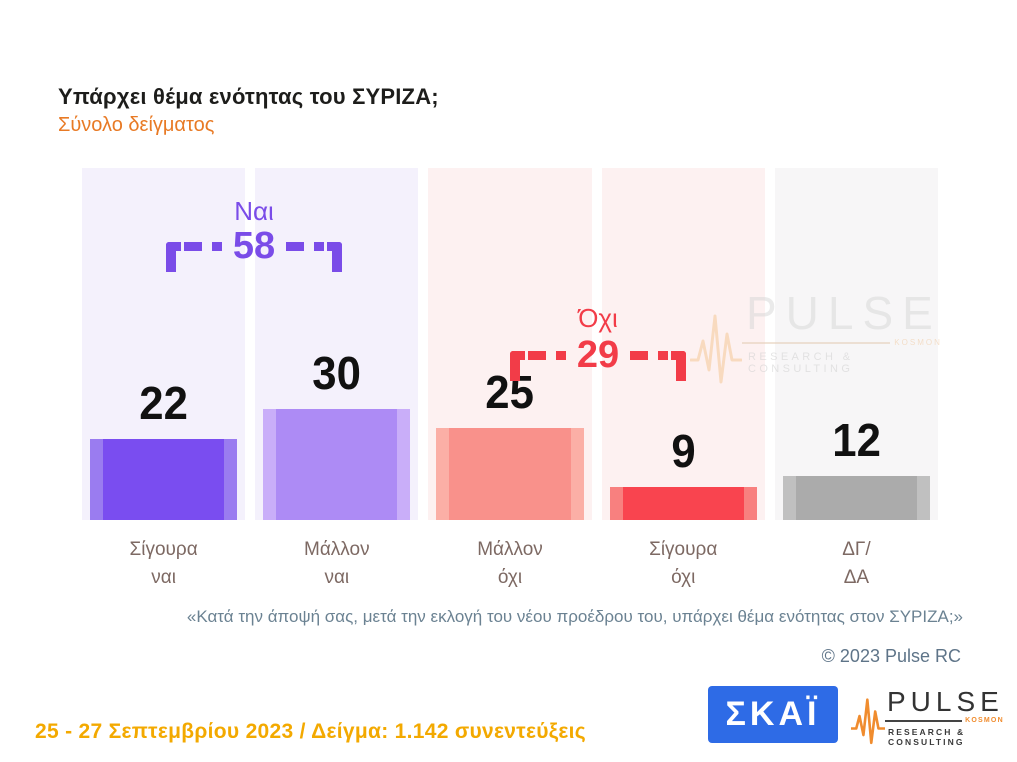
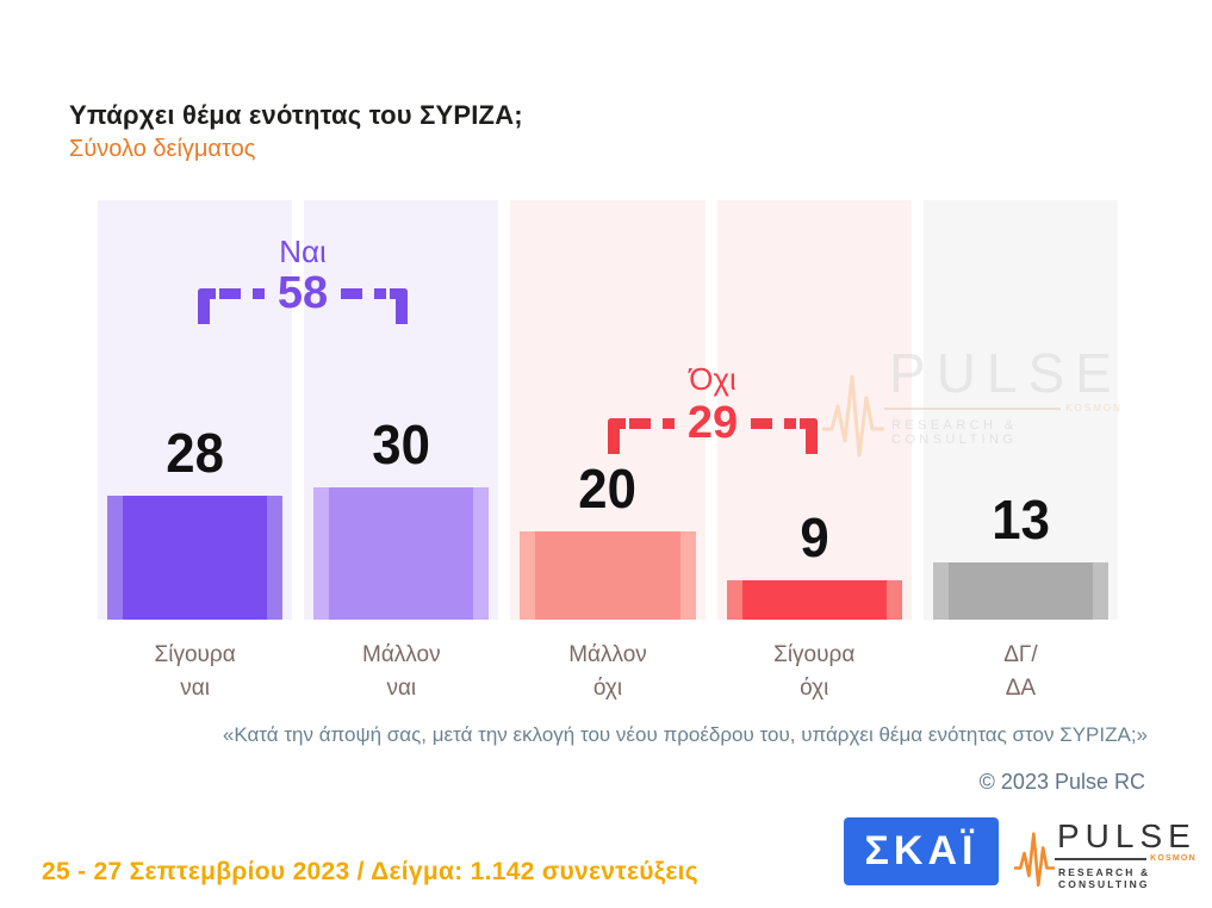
Σίγουρα ναι: 22 -> 28
Μάλλον όχι: 25 -> 20
ΔΓ/ΔΑ: 12 -> 13
